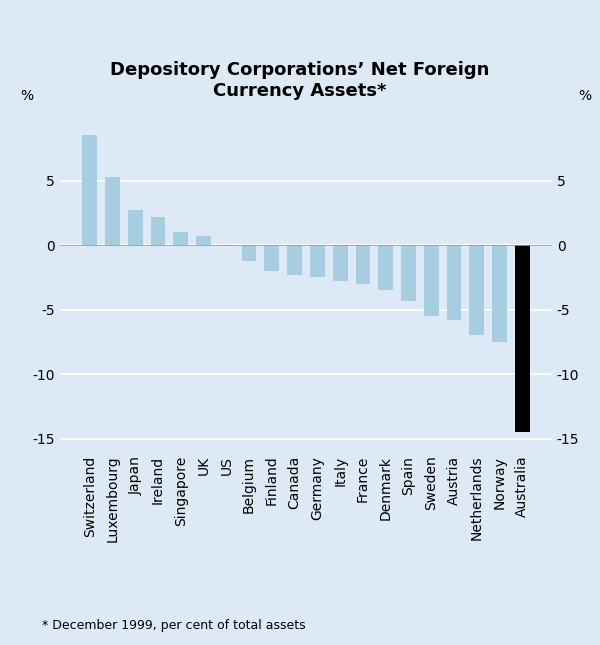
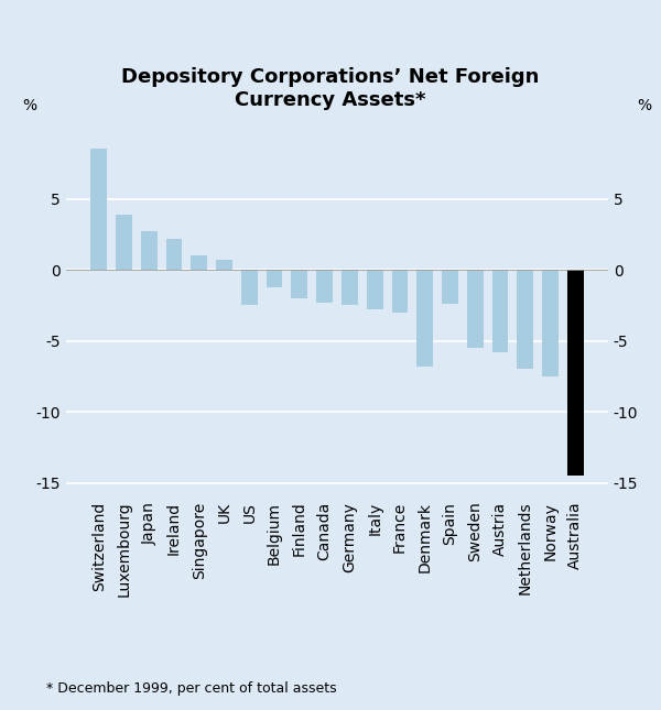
Luxembourg: 5.3 -> 3.9
US: -0.1 -> -2.5
Denmark: -3.5 -> -6.8
Spain: -4.3 -> -2.4
